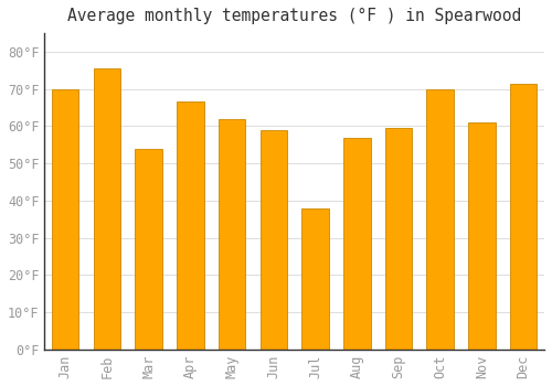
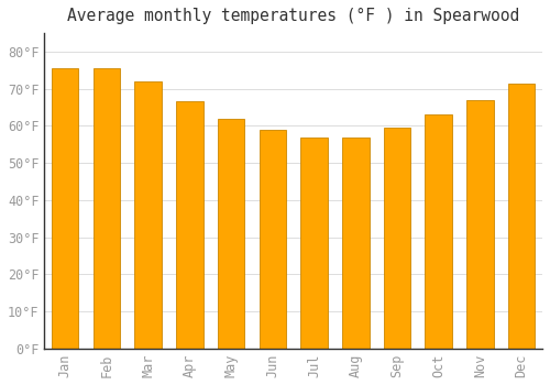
Jan: 70.0°F -> 75.5°F
Mar: 54.0°F -> 72.0°F
Jul: 38.0°F -> 57.0°F
Oct: 70.0°F -> 63.0°F
Nov: 61.0°F -> 67.0°F
